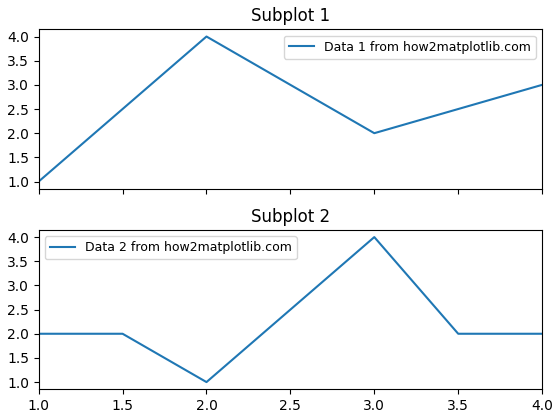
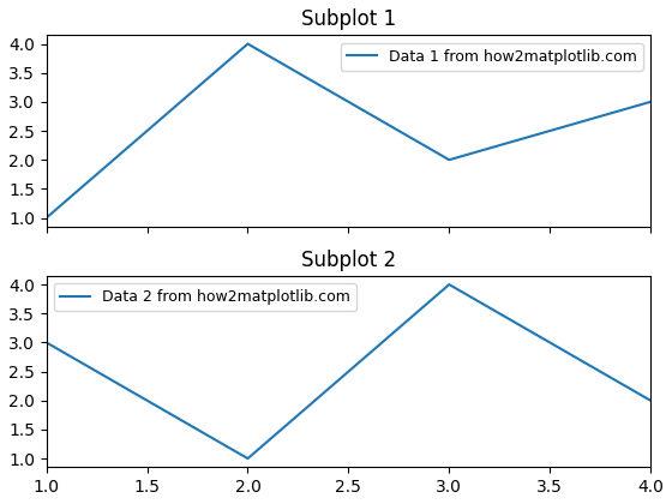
Subplot 2/1.0: 2 -> 3
Subplot 2/3.5: 2 -> 3
